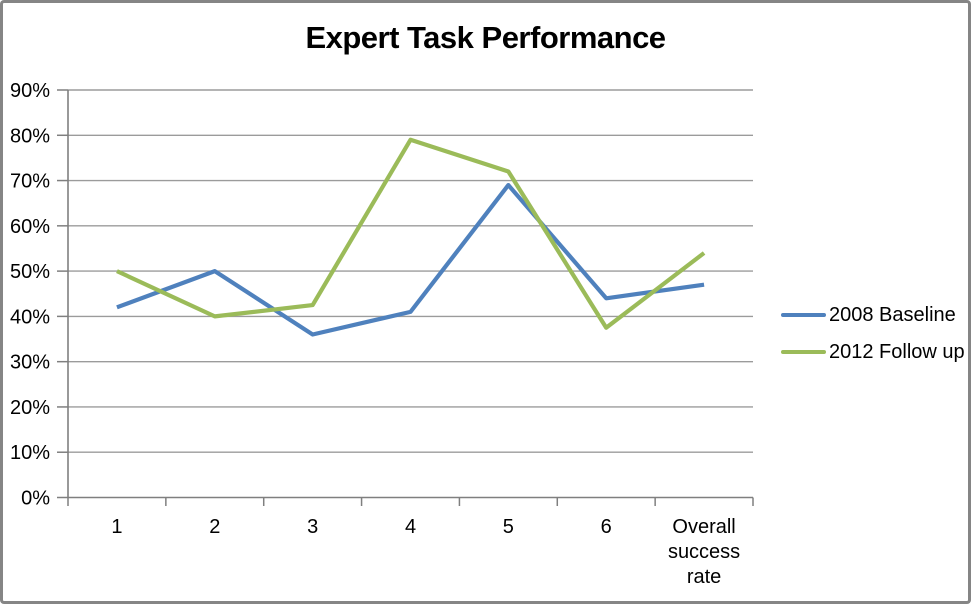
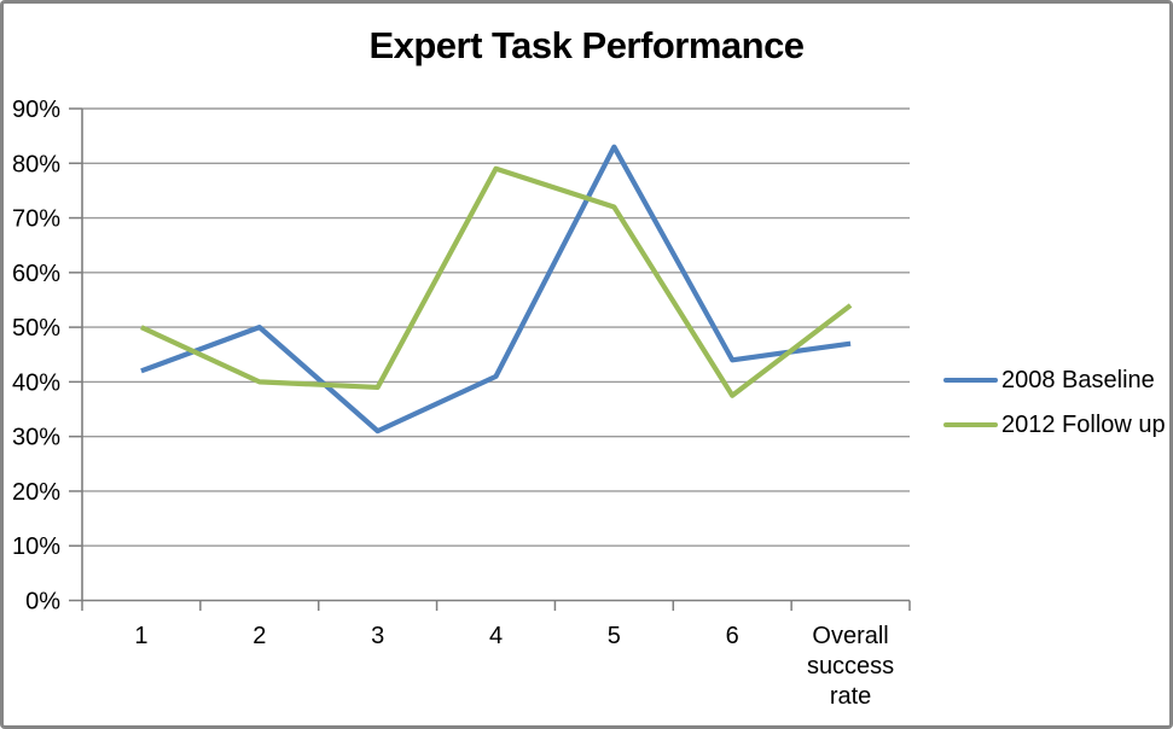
2008 Baseline/3: 36% -> 31%
2012 Follow up/3: 42% -> 39%
2008 Baseline/5: 69% -> 83%
